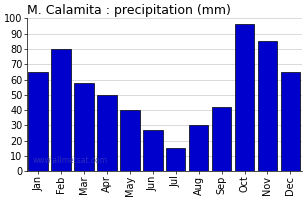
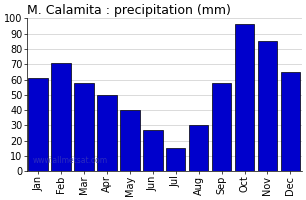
Jan: 65 -> 61
Feb: 80 -> 71
Sep: 42 -> 58
